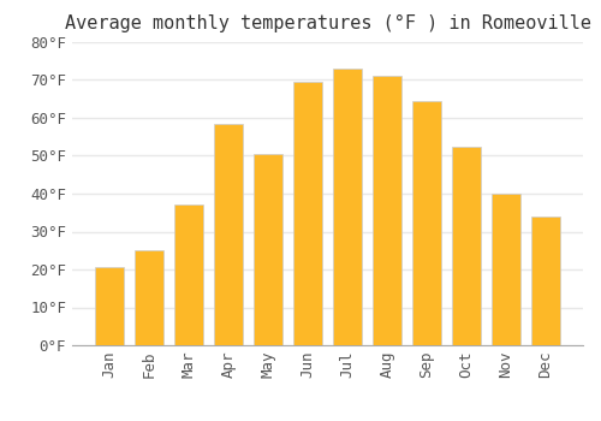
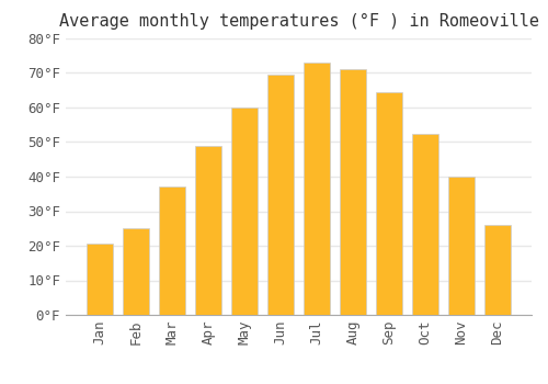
Apr: 58.5°F -> 49.0°F
May: 50.5°F -> 60.0°F
Dec: 34.0°F -> 26.0°F
